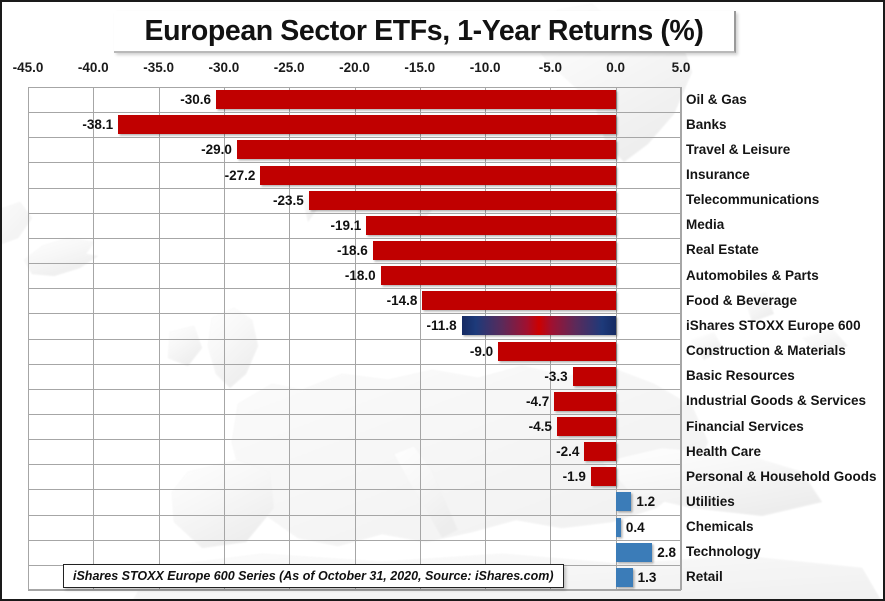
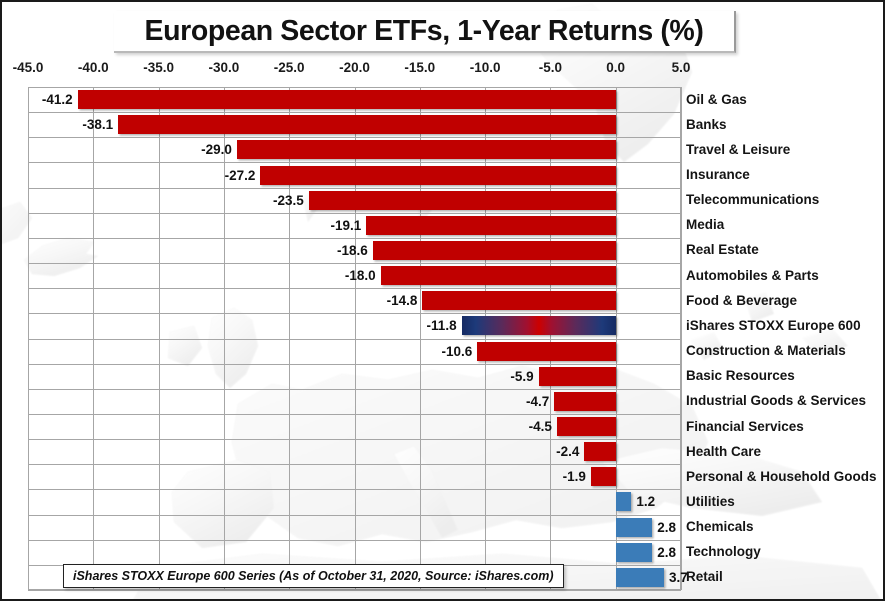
Oil & Gas: -30.6 -> -41.2
Construction & Materials: -9.0 -> -10.6
Basic Resources: -3.3 -> -5.9
Chemicals: 0.4 -> 2.8
Retail: 1.3 -> 3.7
